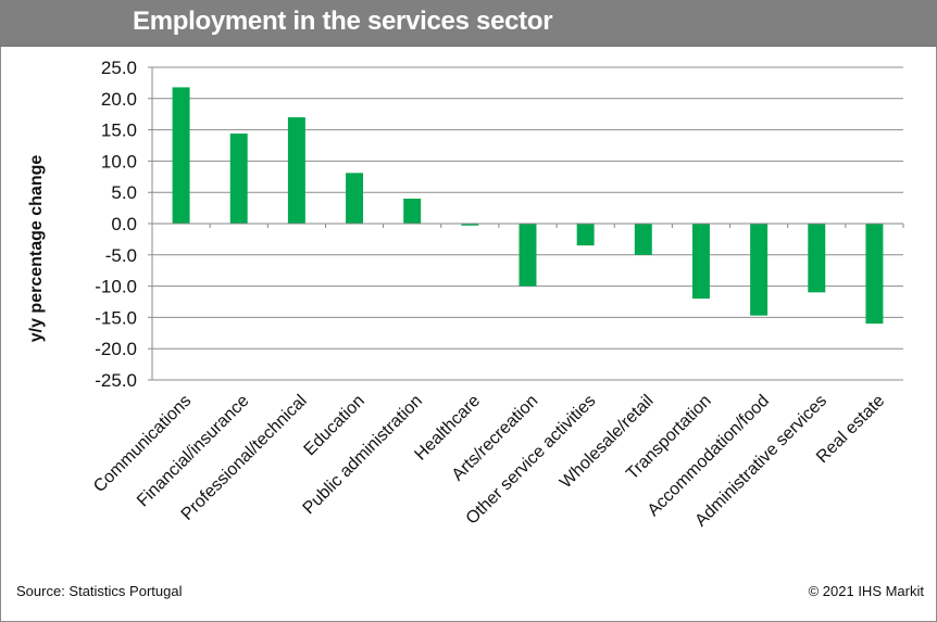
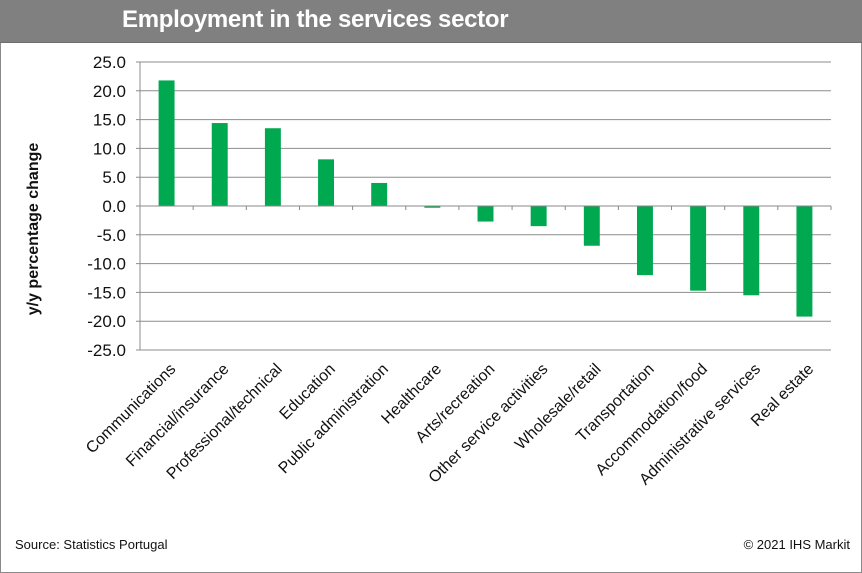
Professional/technical: 17 -> 14
Arts/recreation: -10 -> -3
Wholesale/retail: -5 -> -7
Administrative services: -11 -> -16
Real estate: -16 -> -19
